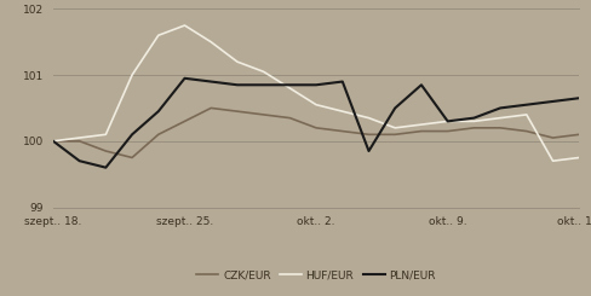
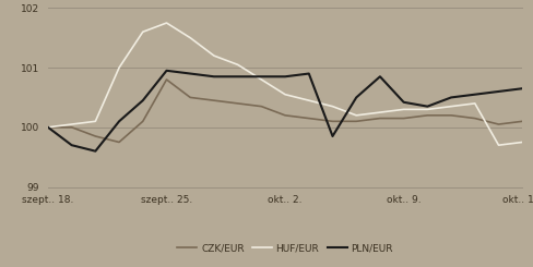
CZK/EUR/szept.. 25.: 100.30 -> 100.80
PLN/EUR/okt.. 9.: 100.30 -> 100.42
